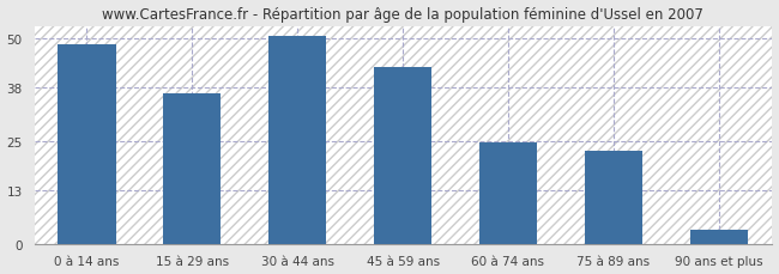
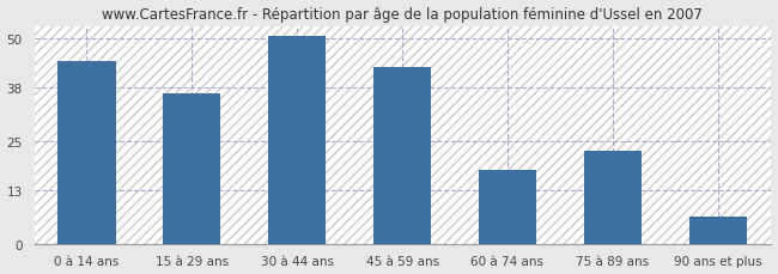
0 à 14 ans: 48.5 -> 44.5
60 à 74 ans: 24.5 -> 18.0
90 ans et plus: 3.5 -> 6.5
